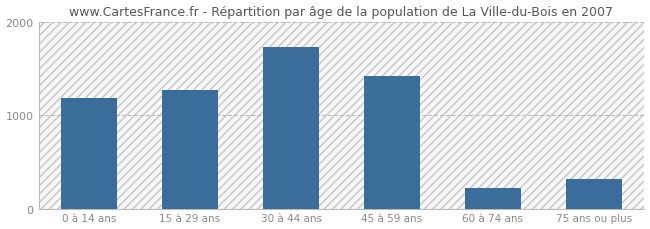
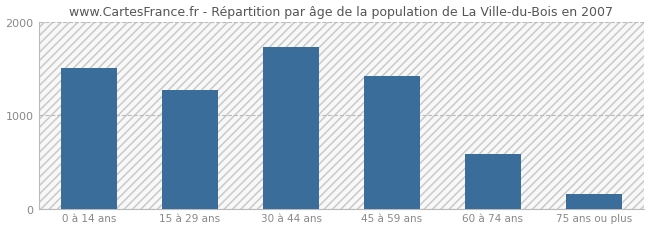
0 à 14 ans: 1180 -> 1500
60 à 74 ans: 220 -> 580
75 ans ou plus: 320 -> 160
